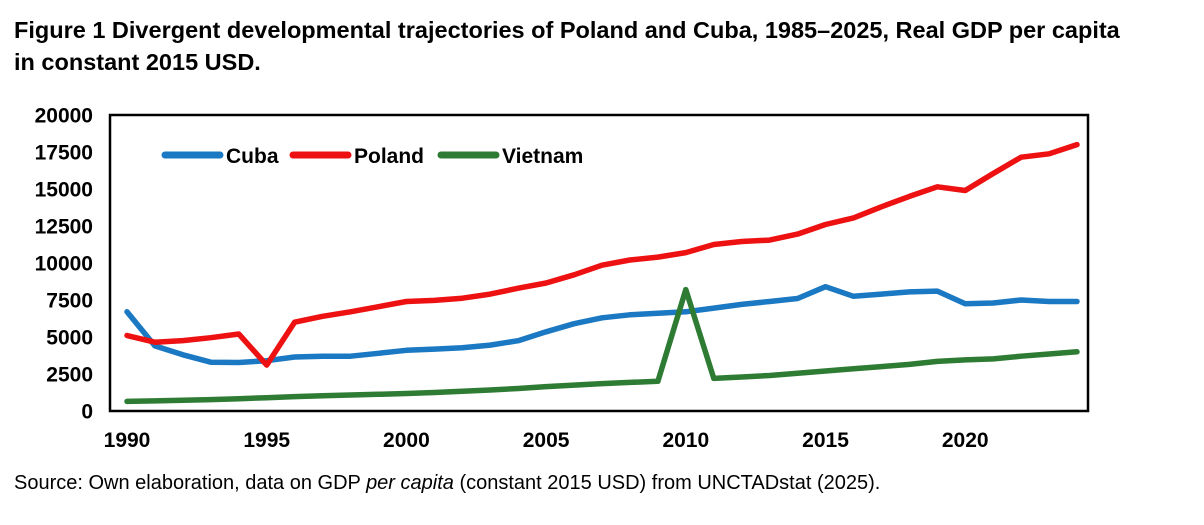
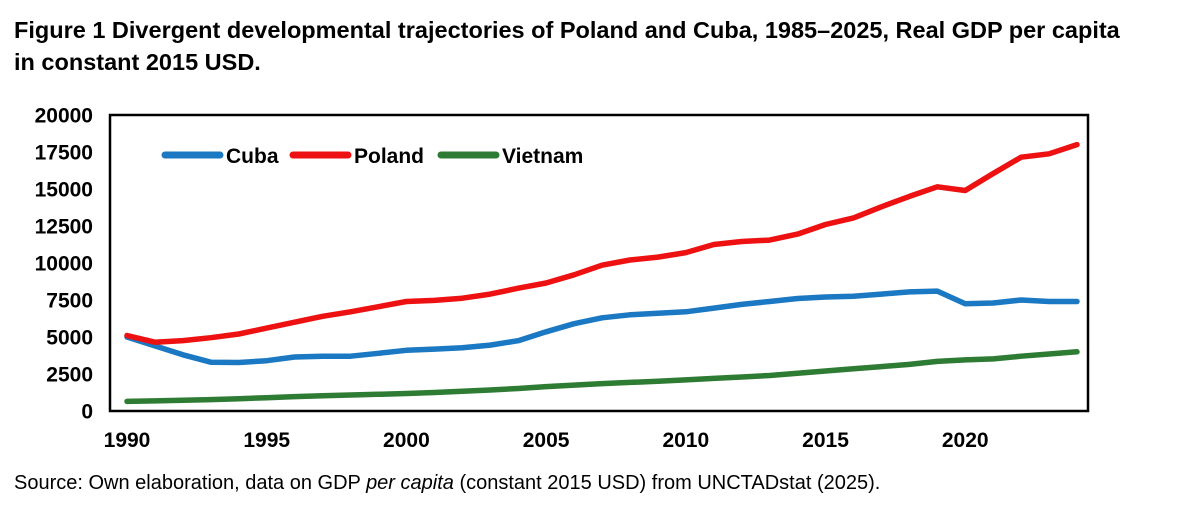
Cuba/1990: 6700 -> 5000
Poland/1995: 3100 -> 5600
Vietnam/2010: 8200 -> 2100
Cuba/2015: 8400 -> 7700
